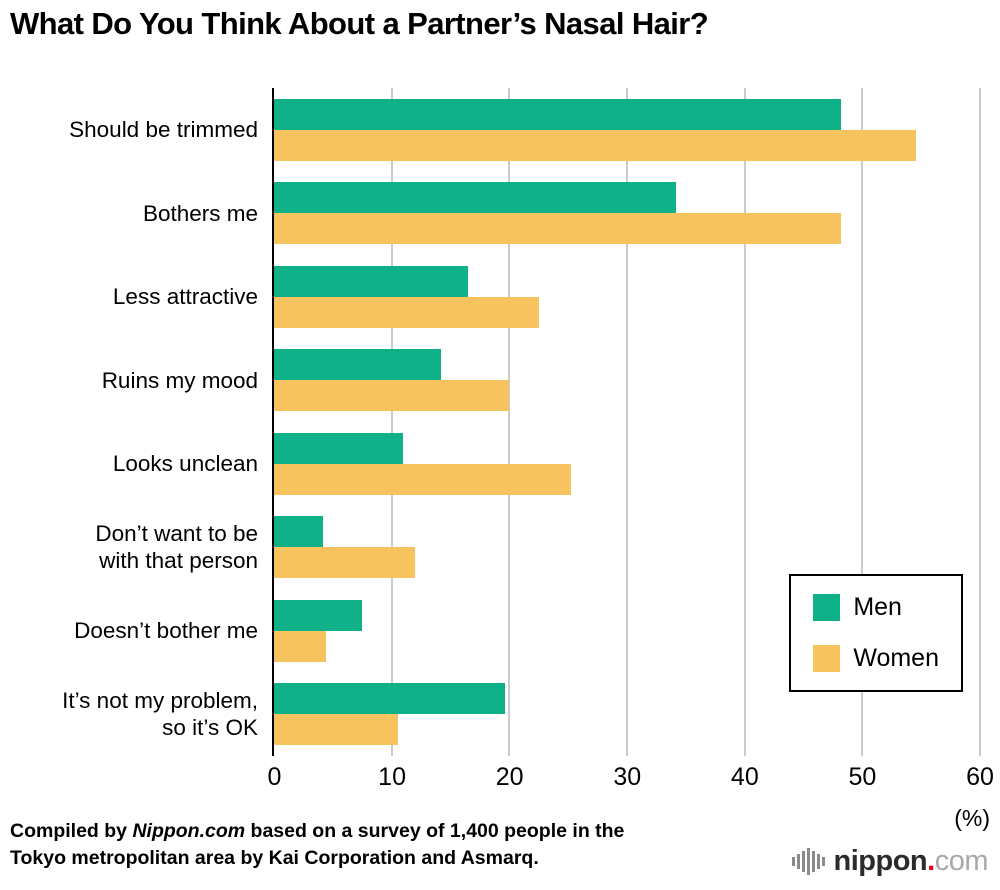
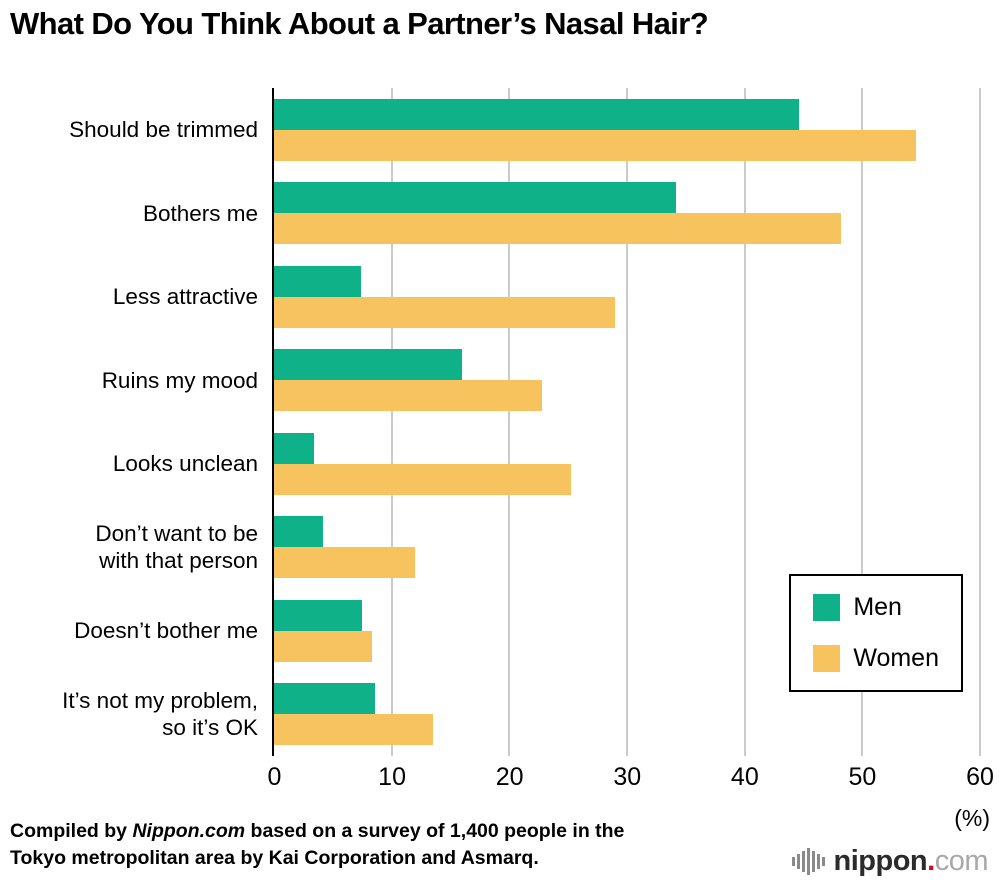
Men/Should be trimmed: 48.2 -> 44.6
Men/Less attractive: 16.5 -> 7.4
Women/Less attractive: 22.5 -> 29.0
Men/Ruins my mood: 14.2 -> 16.0
Women/Ruins my mood: 20.0 -> 22.8
Men/Looks unclean: 11.0 -> 3.4
Women/Doesn’t bother me: 4.4 -> 8.3
Men/It’s not my problem, so it’s OK: 19.6 -> 8.6
Women/It’s not my problem, so it’s OK: 10.5 -> 13.5
